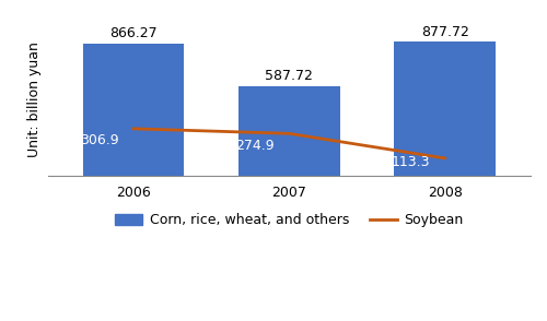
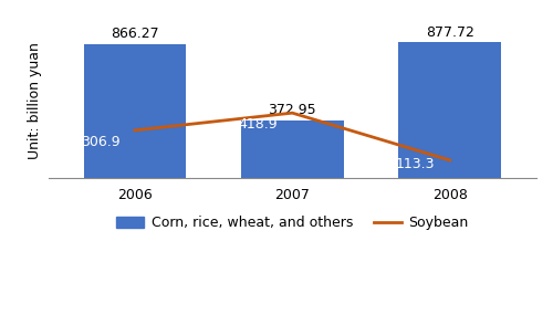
Corn, rice, wheat, and others/2007: 587.72 -> 372.95
Soybean/2007: 274.9 -> 418.9
